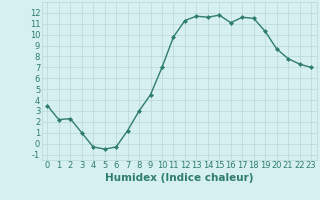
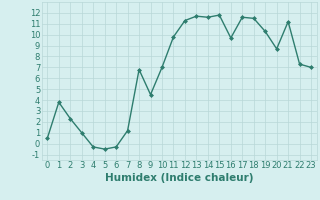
0: 3.5 -> 0.5
1: 2.2 -> 3.8
8: 3.0 -> 6.8
16: 11.1 -> 9.7
21: 7.8 -> 11.2
